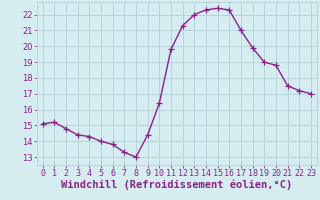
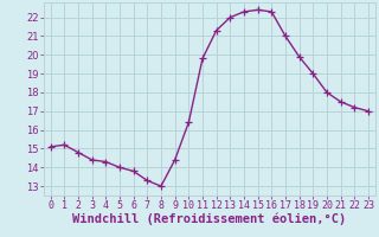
20: 18.8 -> 18.0
